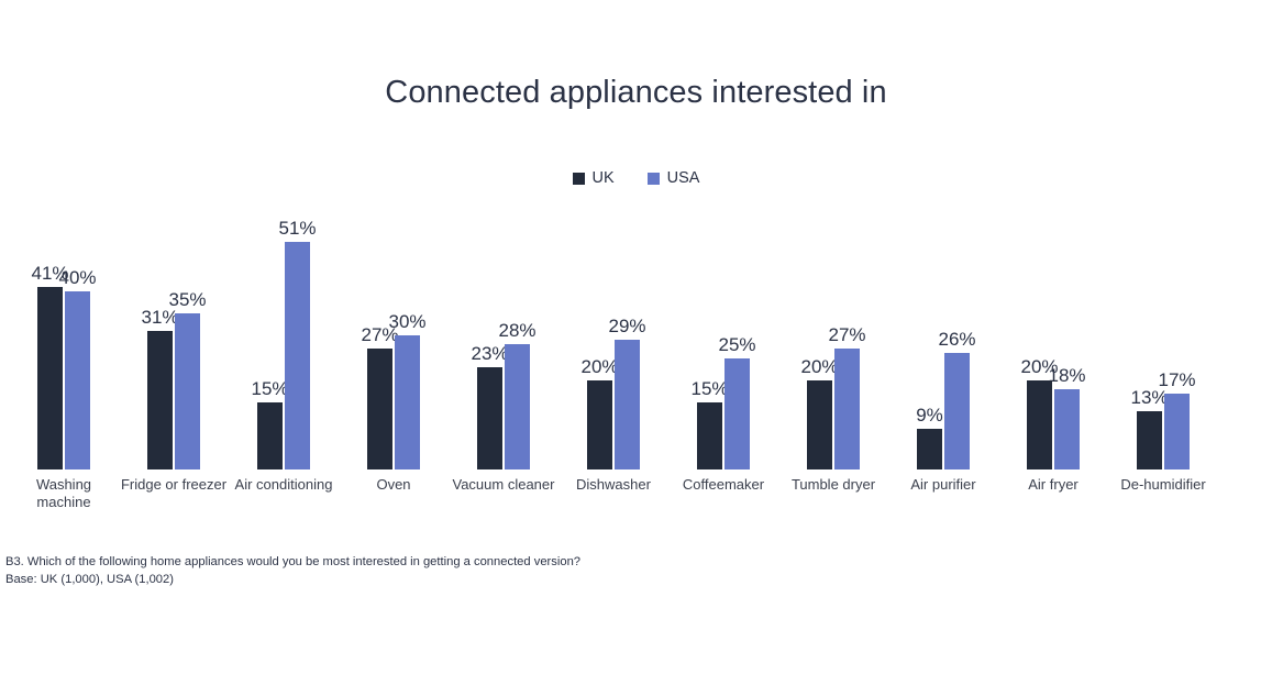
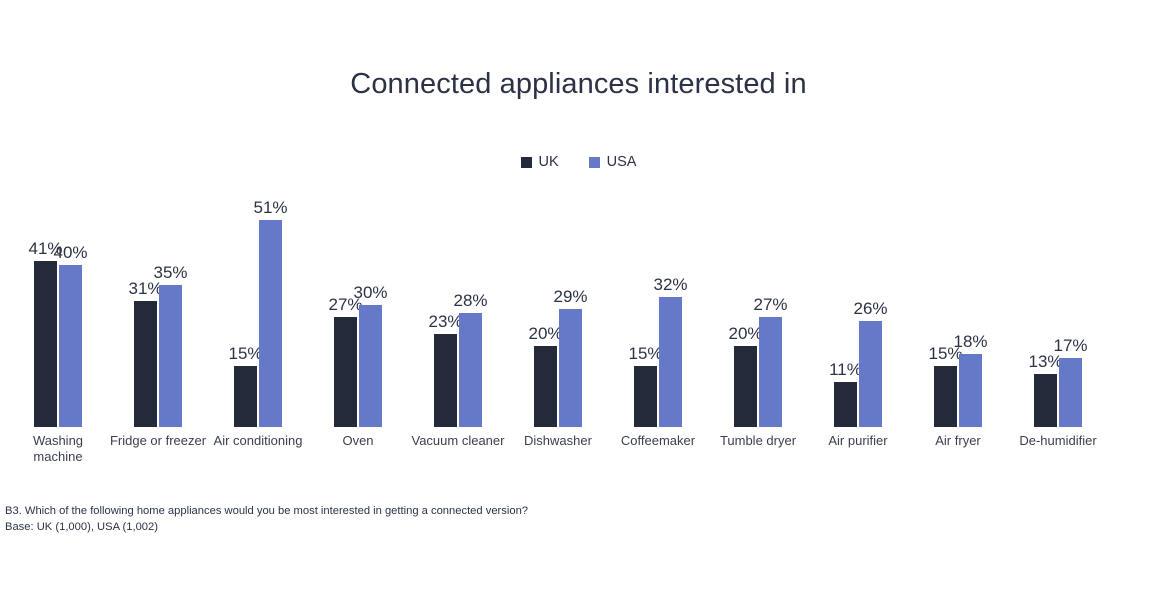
USA/Coffeemaker: 25% -> 32%
UK/Air purifier: 9% -> 11%
UK/Air fryer: 20% -> 15%
